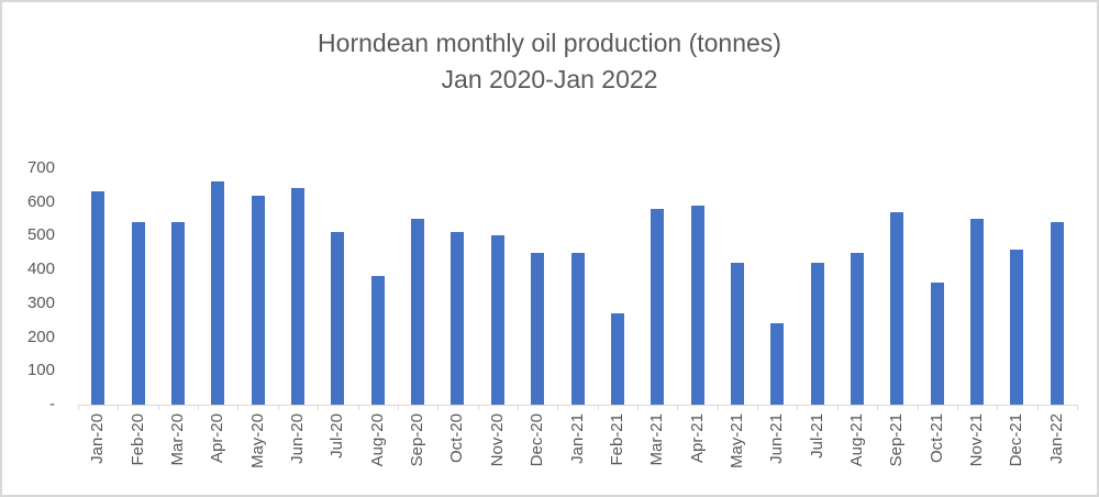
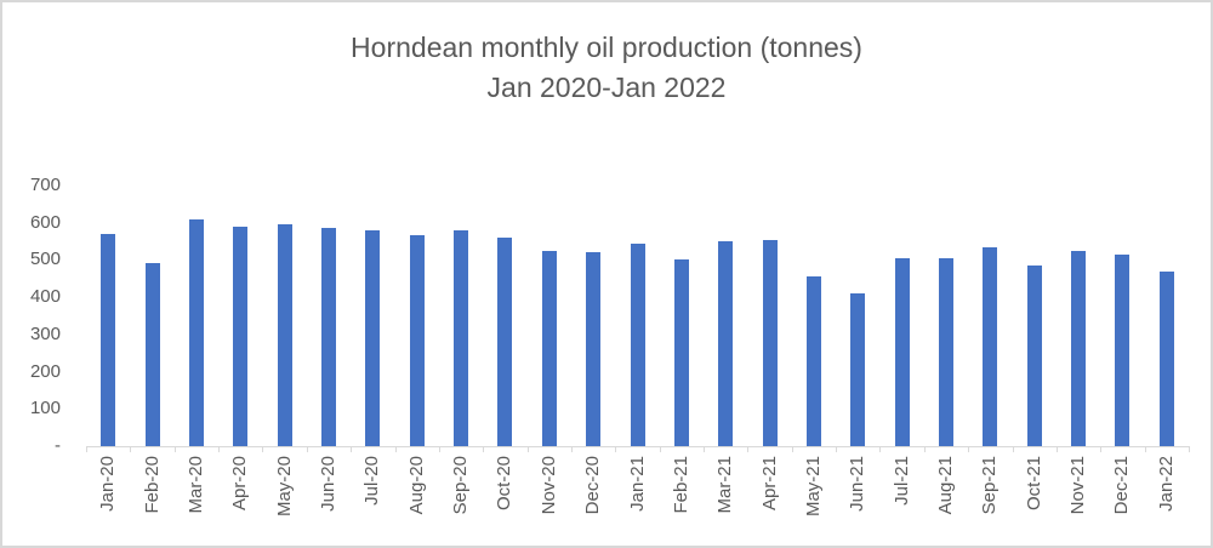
Jan-20: 630 -> 570
Feb-20: 540 -> 490
Mar-20: 540 -> 610
Apr-20: 660 -> 590
May-20: 620 -> 600
Jun-20: 640 -> 580
Jul-20: 510 -> 580
Aug-20: 380 -> 560
Sep-20: 550 -> 580
Oct-20: 510 -> 560
Nov-20: 500 -> 520
Dec-20: 450 -> 520
Jan-21: 450 -> 540
Feb-21: 270 -> 500
Mar-21: 580 -> 550
Apr-21: 590 -> 560
May-21: 420 -> 460
Jun-21: 240 -> 410
Jul-21: 420 -> 500
Aug-21: 450 -> 500
Sep-21: 570 -> 540
Oct-21: 360 -> 480
Nov-21: 550 -> 520
Dec-21: 460 -> 520
Jan-22: 540 -> 470
